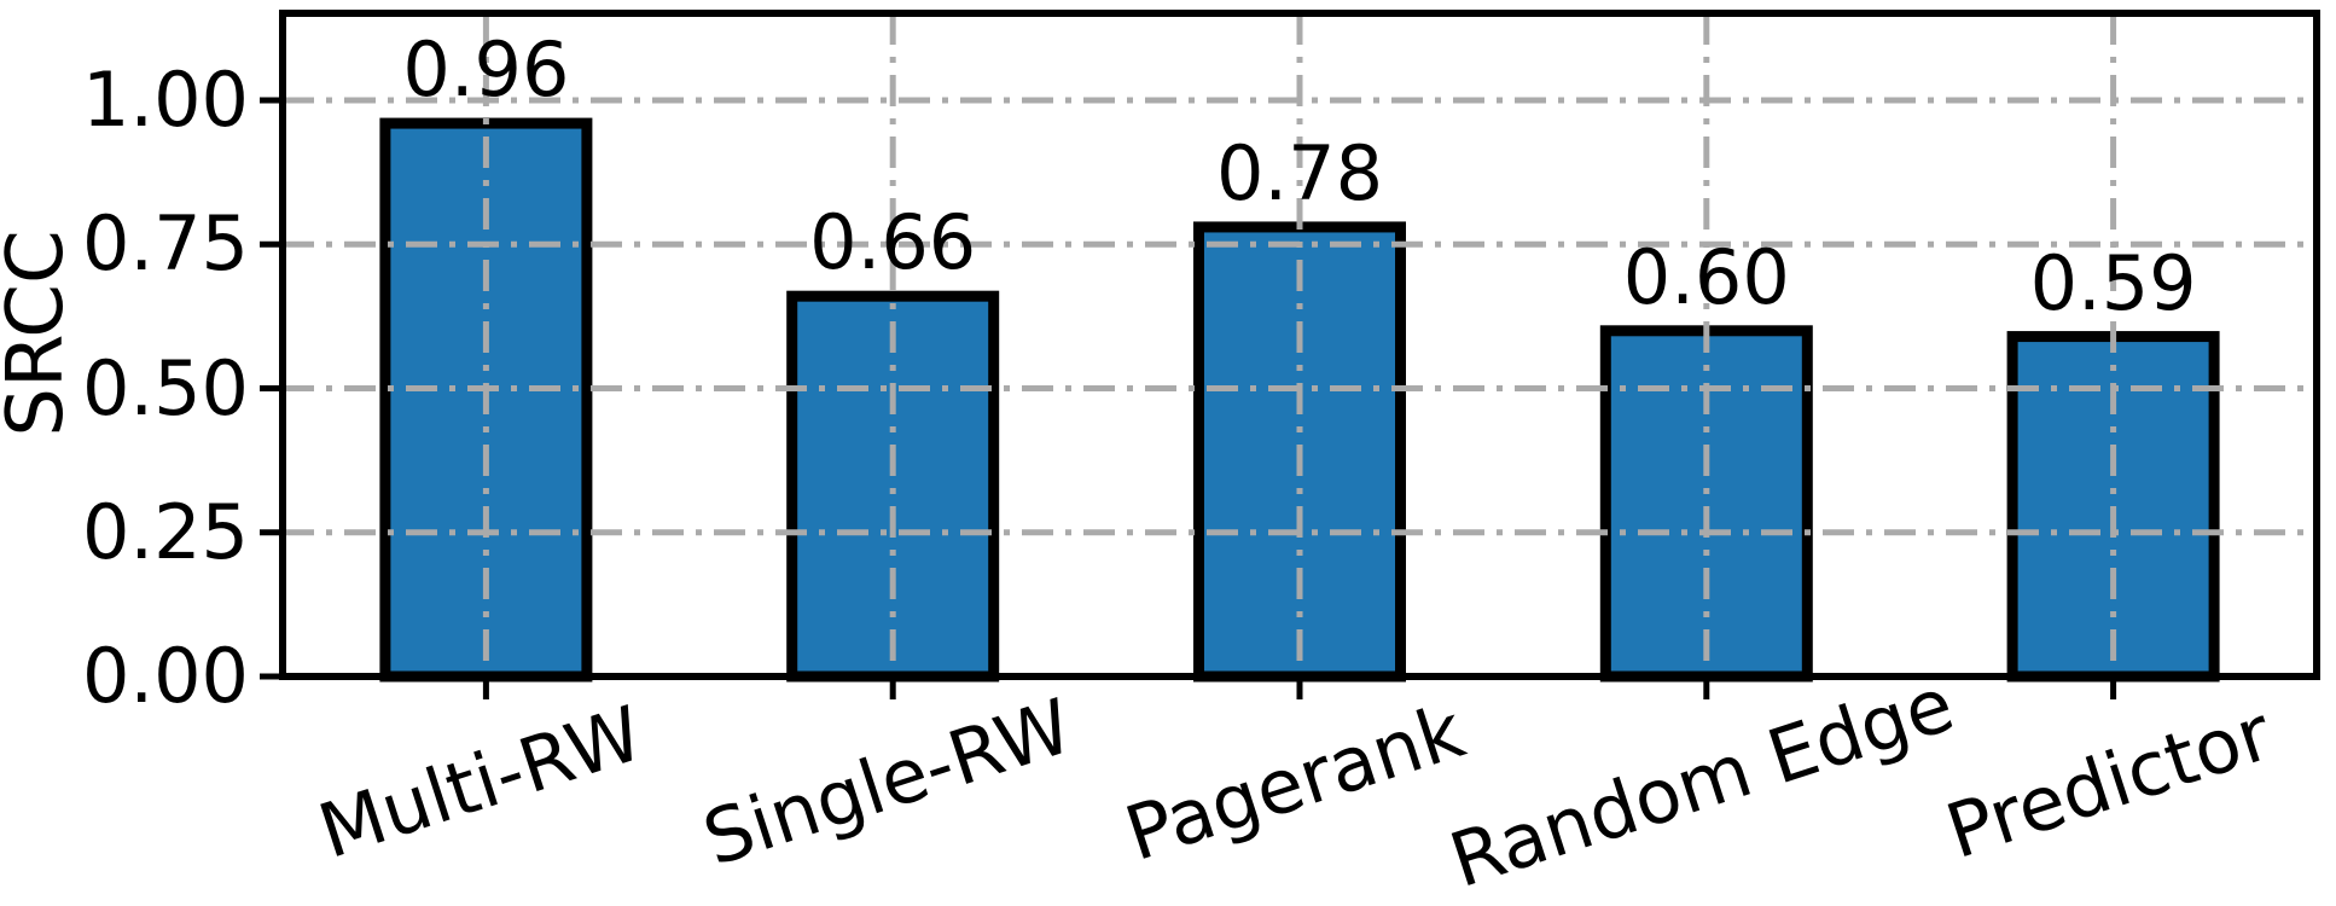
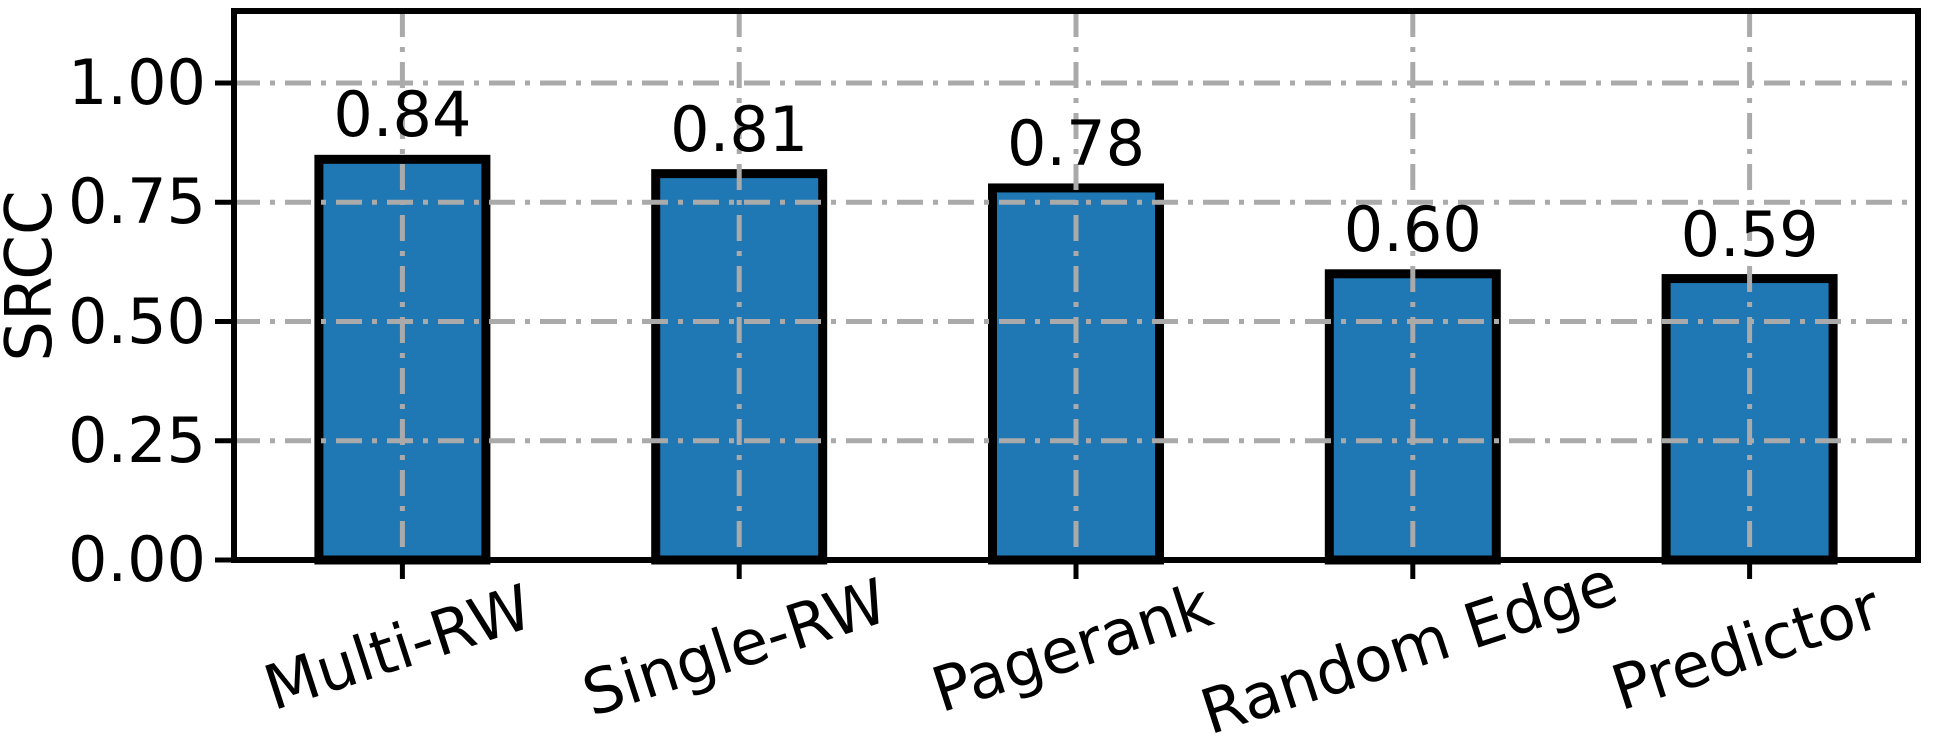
Multi-RW: 0.96 -> 0.84
Single-RW: 0.66 -> 0.81
